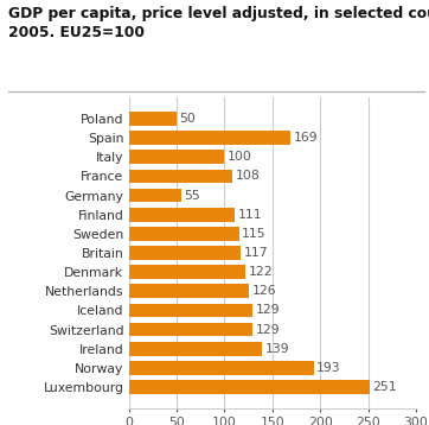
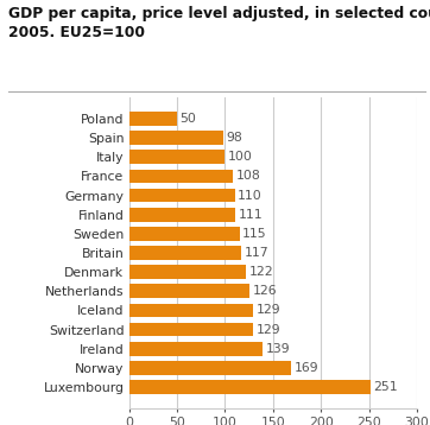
Spain: 169 -> 98
Germany: 55 -> 110
Norway: 193 -> 169
